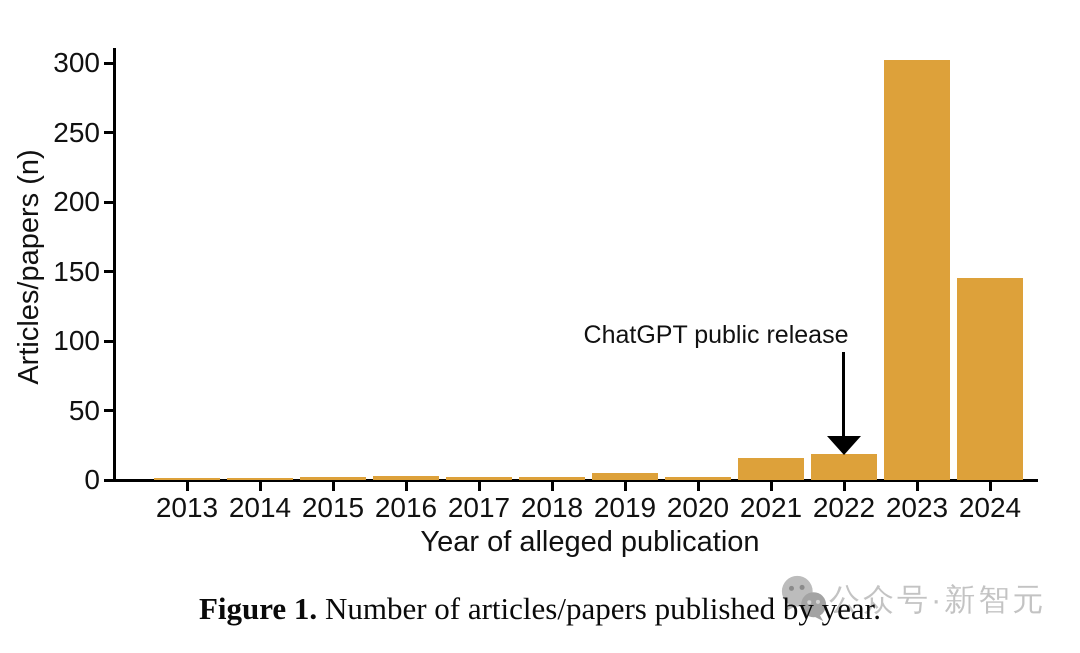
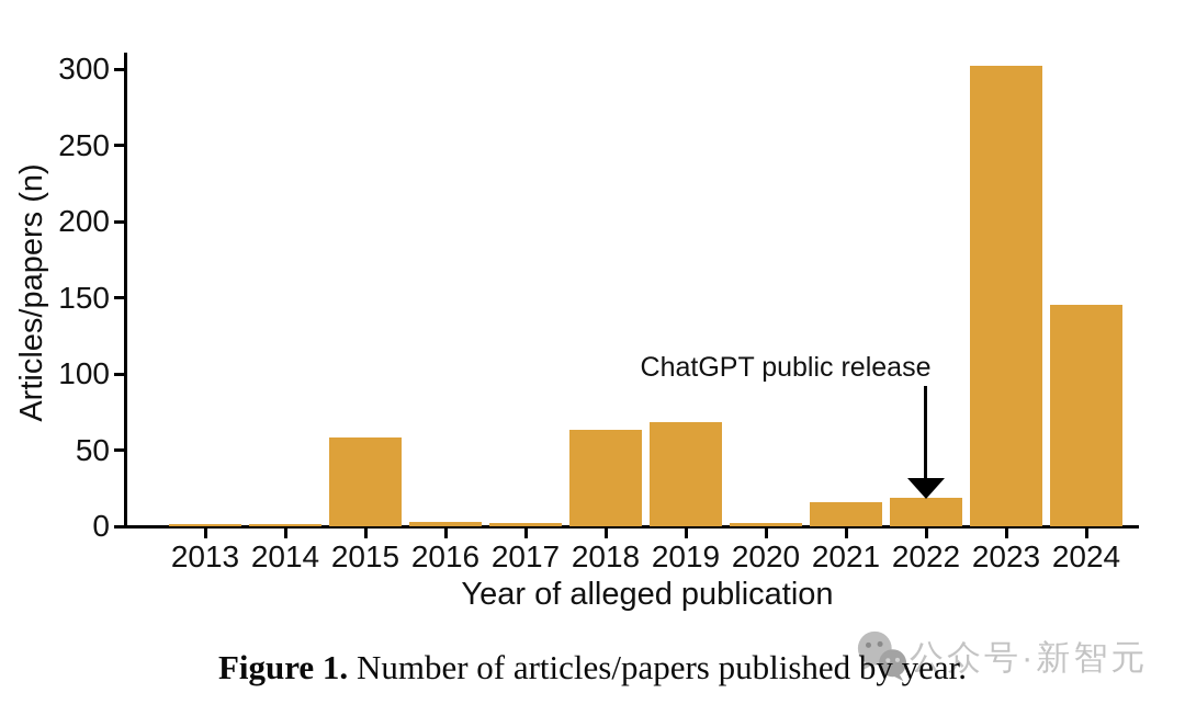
2015: 2 -> 58
2018: 2 -> 63
2019: 5 -> 68
